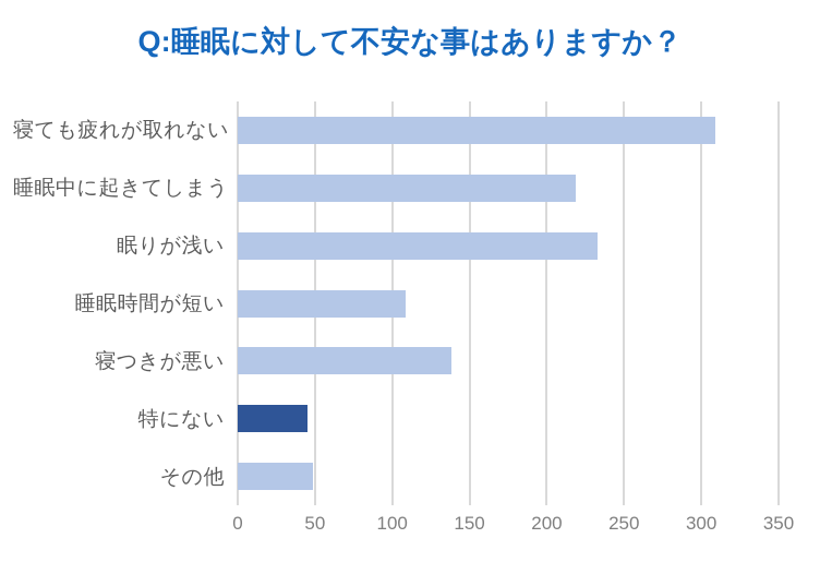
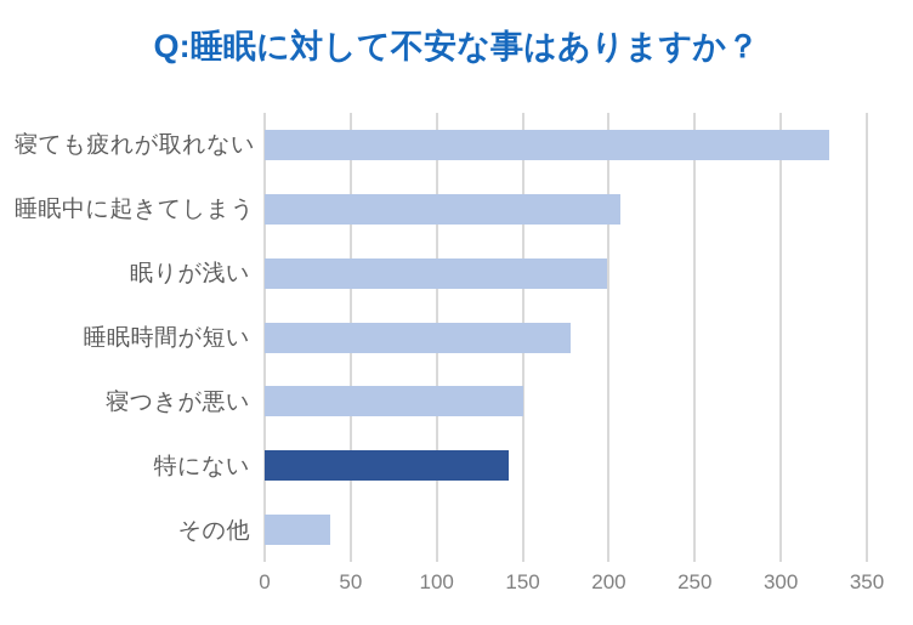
寝ても疲れが取れない: 309 -> 328
睡眠中に起きてしまう: 219 -> 207
眠りが浅い: 233 -> 199
睡眠時間が短い: 109 -> 178
寝つきが悪い: 138 -> 150
特にない: 45 -> 142
その他: 49 -> 38
